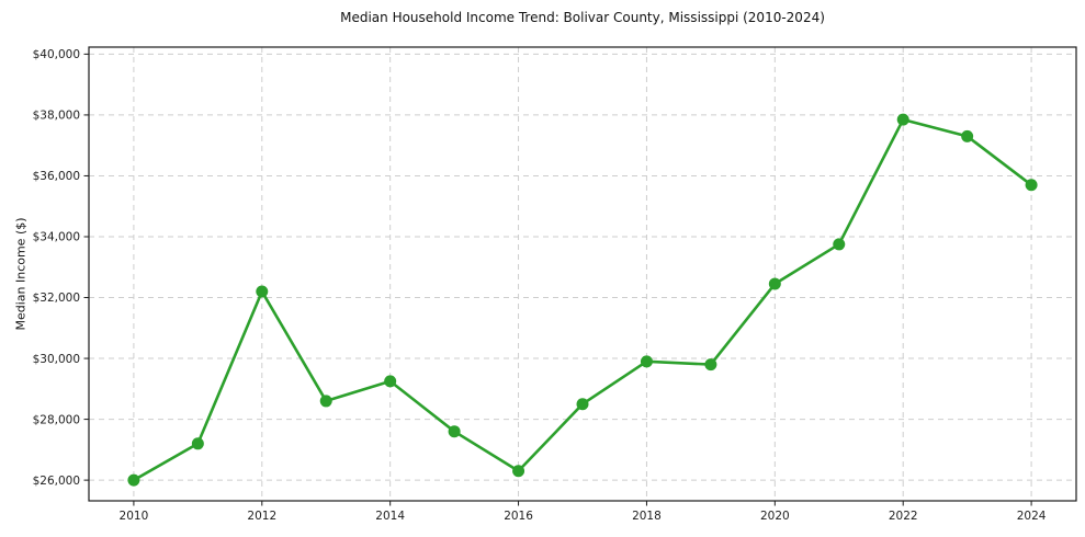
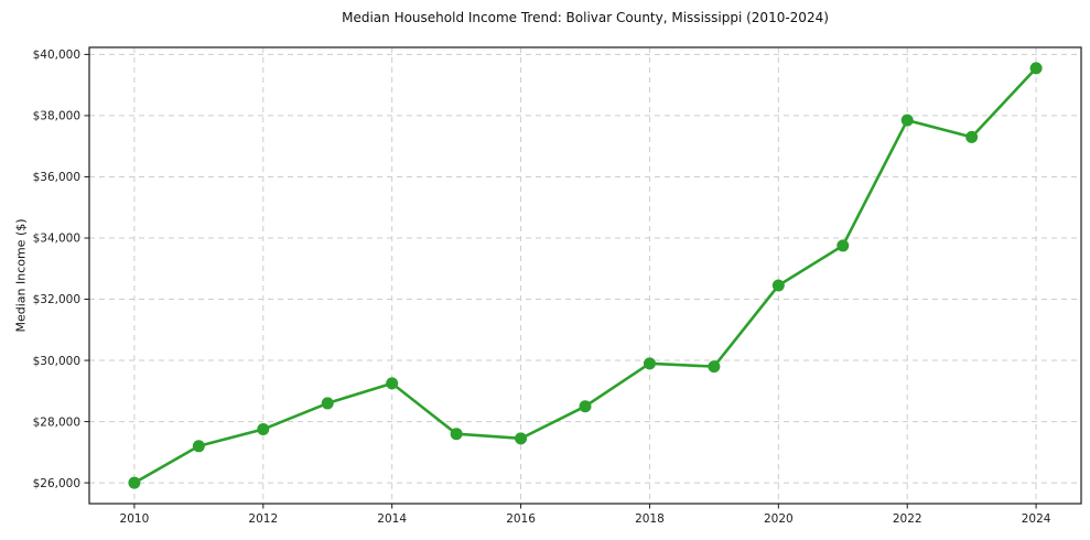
2012: $32200 -> $27800
2016: $26300 -> $27400
2024: $35700 -> $39600
